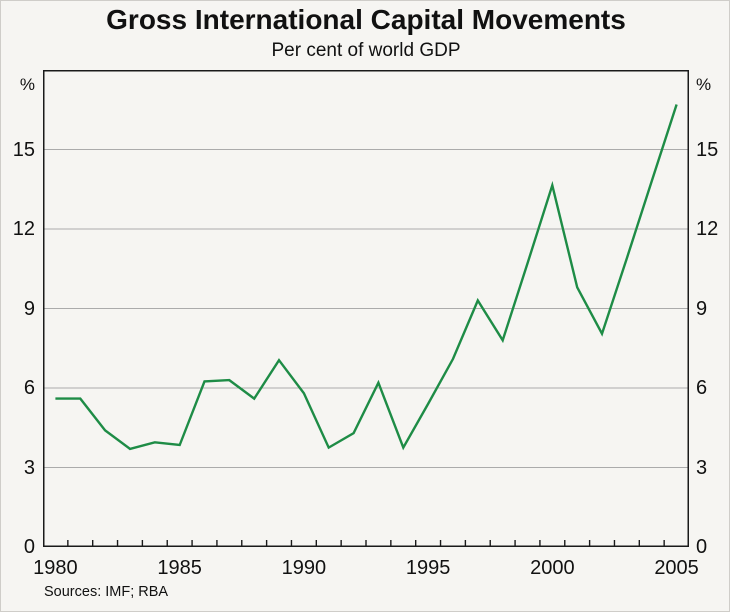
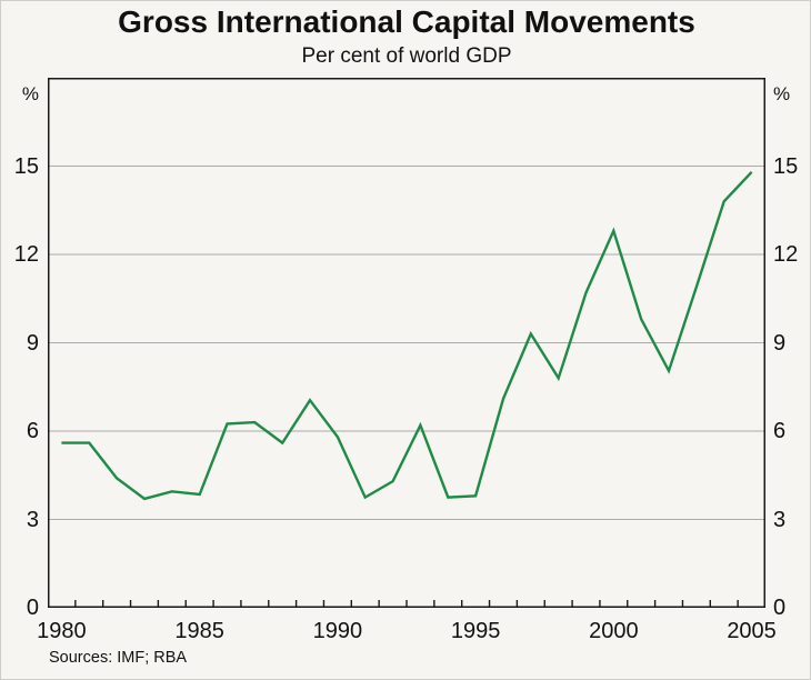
1995: 5.4 -> 3.8
2000: 13.7 -> 12.8
2005: 16.7 -> 14.8
